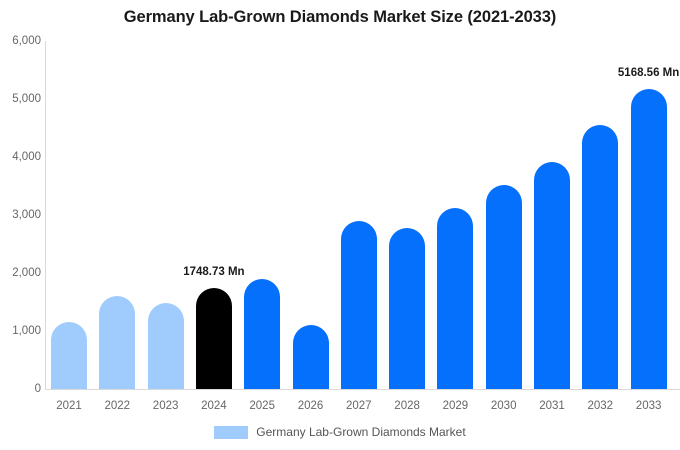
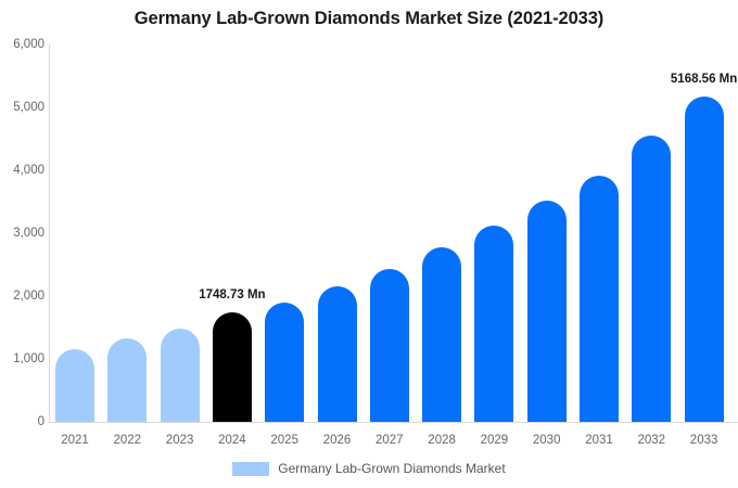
2022: 1600 -> 1300
2026: 1100 -> 2200
2027: 2900 -> 2400
